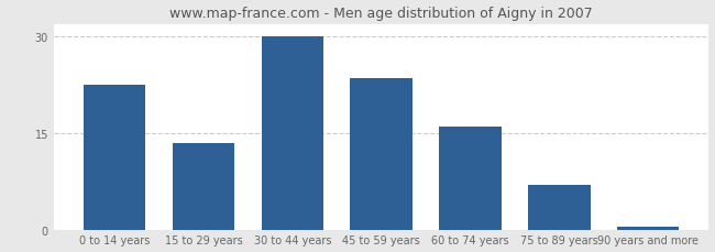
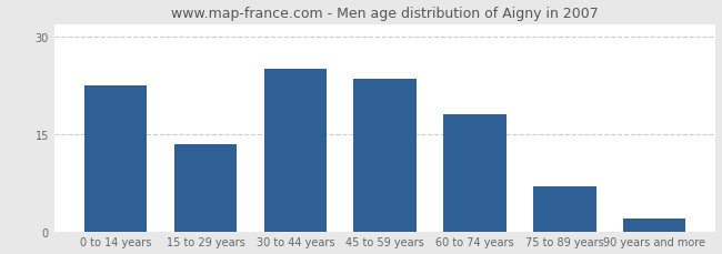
30 to 44 years: 30.0 -> 25.0
60 to 74 years: 16.0 -> 18.0
90 years and more: 0.4 -> 2.0
